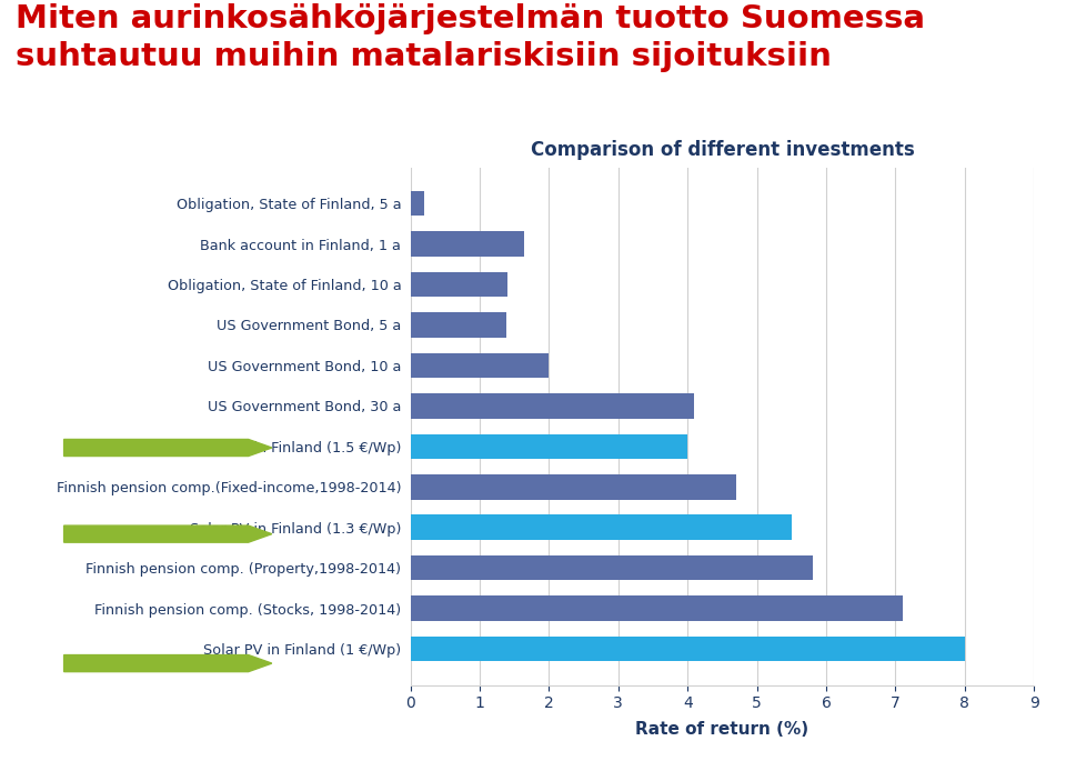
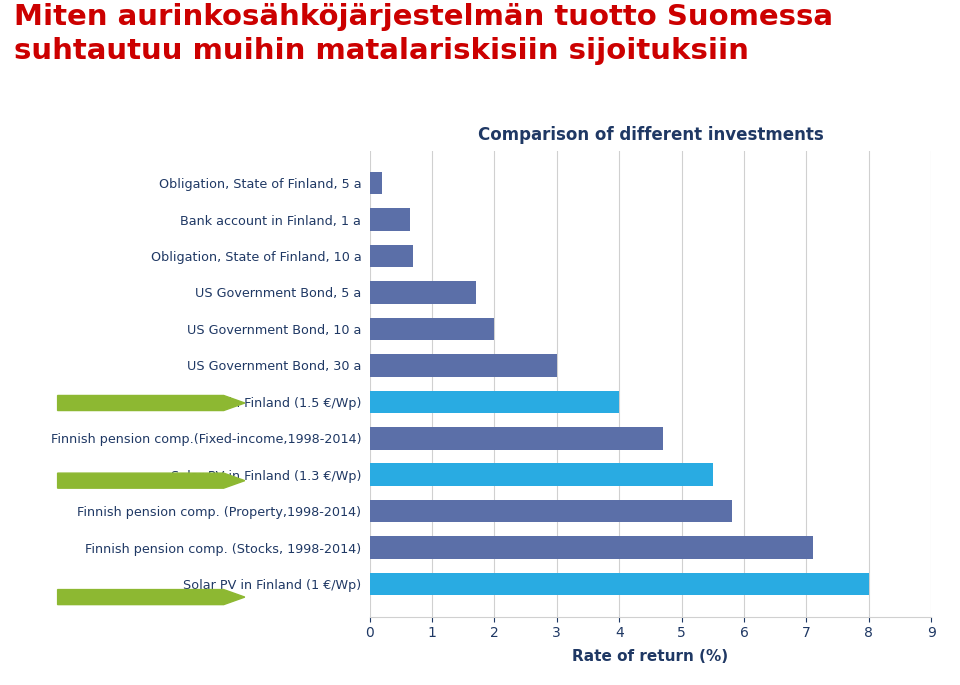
Bank account in Finland, 1 a: 1.64 -> 0.65
Obligation, State of Finland, 10 a: 1.40 -> 0.70
US Government Bond, 5 a: 1.38 -> 1.70
US Government Bond, 30 a: 4.10 -> 3.00
